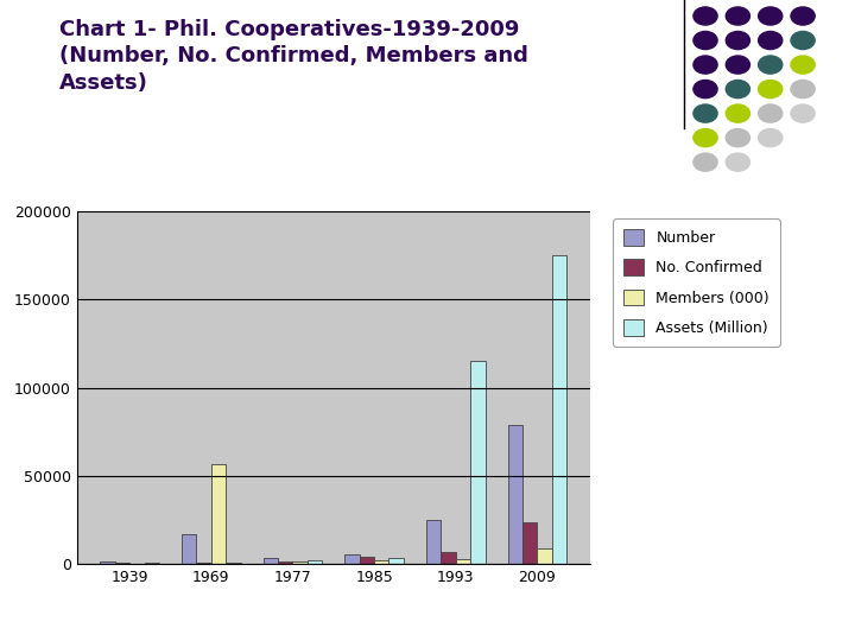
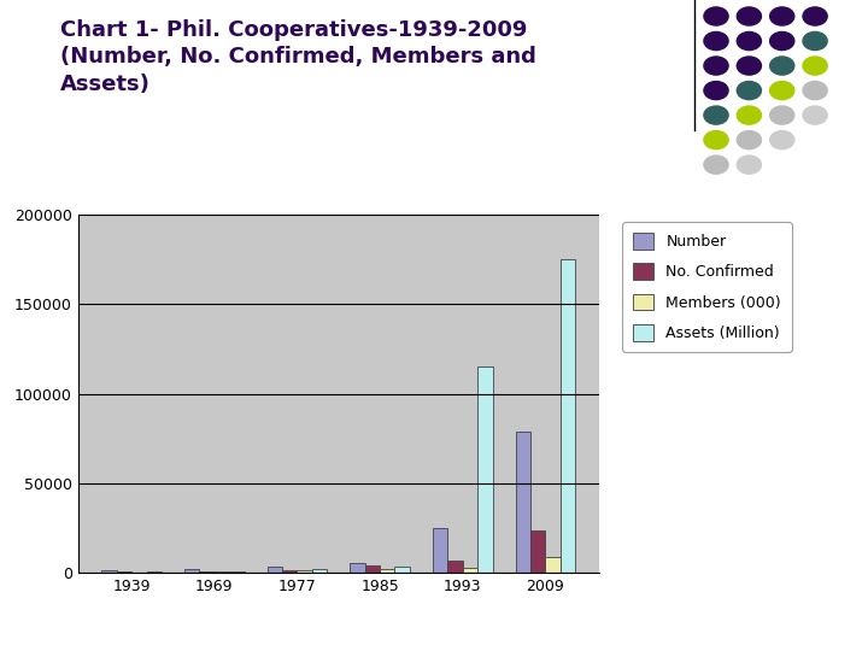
Number/1969: 17000 -> 2000
Members (000)/1969: 57000 -> 1000
